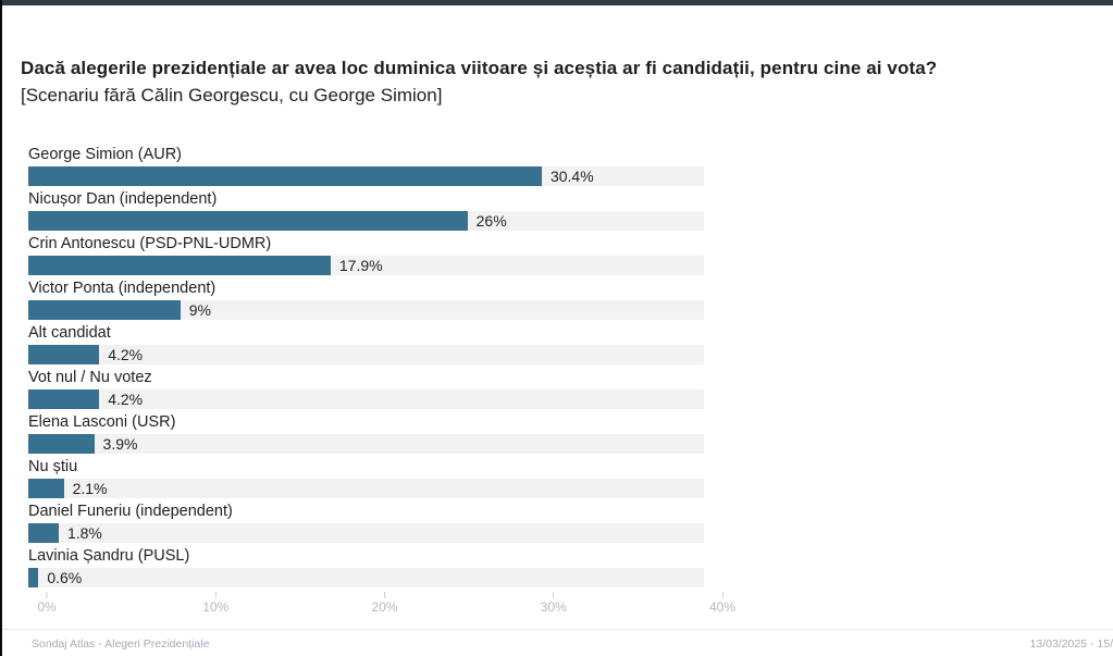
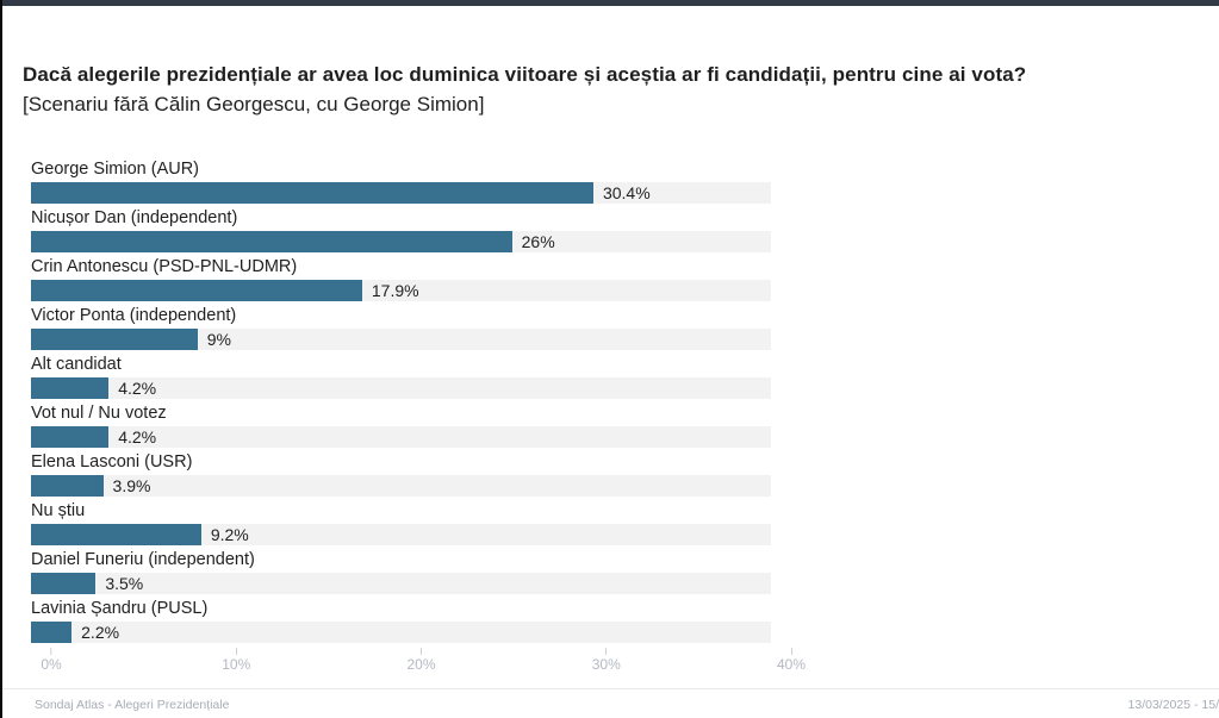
Nu știu: 2.1% -> 9.2%
Daniel Funeriu (independent): 1.8% -> 3.5%
Lavinia Șandru (PUSL): 0.6% -> 2.2%
